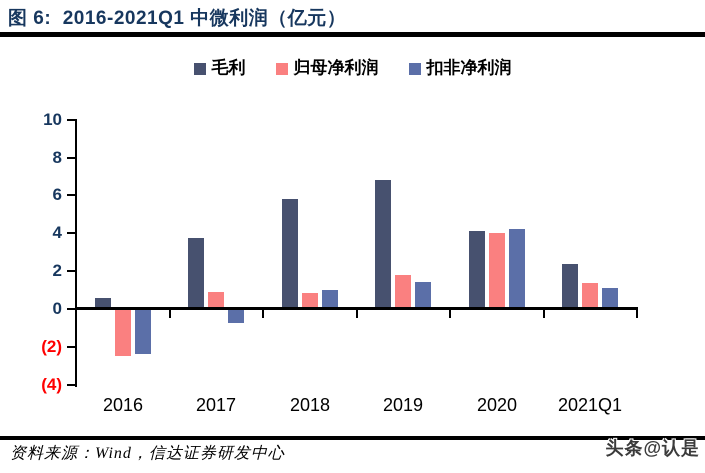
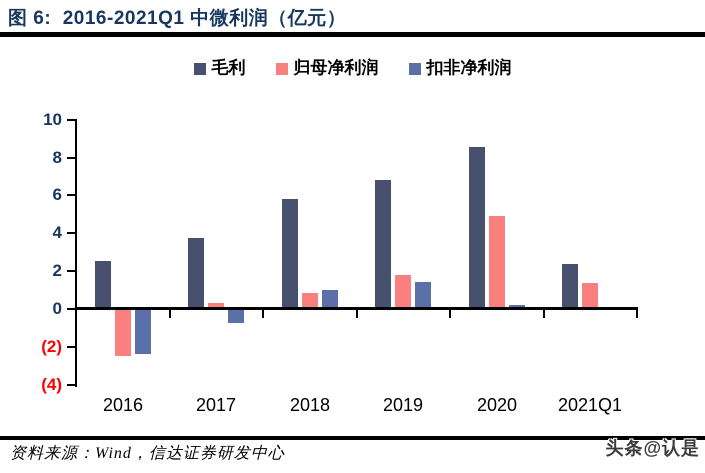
毛利/2016: 0.6 -> 2.5
归母净利润/2017: 0.9 -> 0.3
毛利/2020: 4.1 -> 8.6
归母净利润/2020: 4.0 -> 4.9
扣非净利润/2020: 4.2 -> 0.2
扣非净利润/2021Q1: 1.1 -> 0.1
